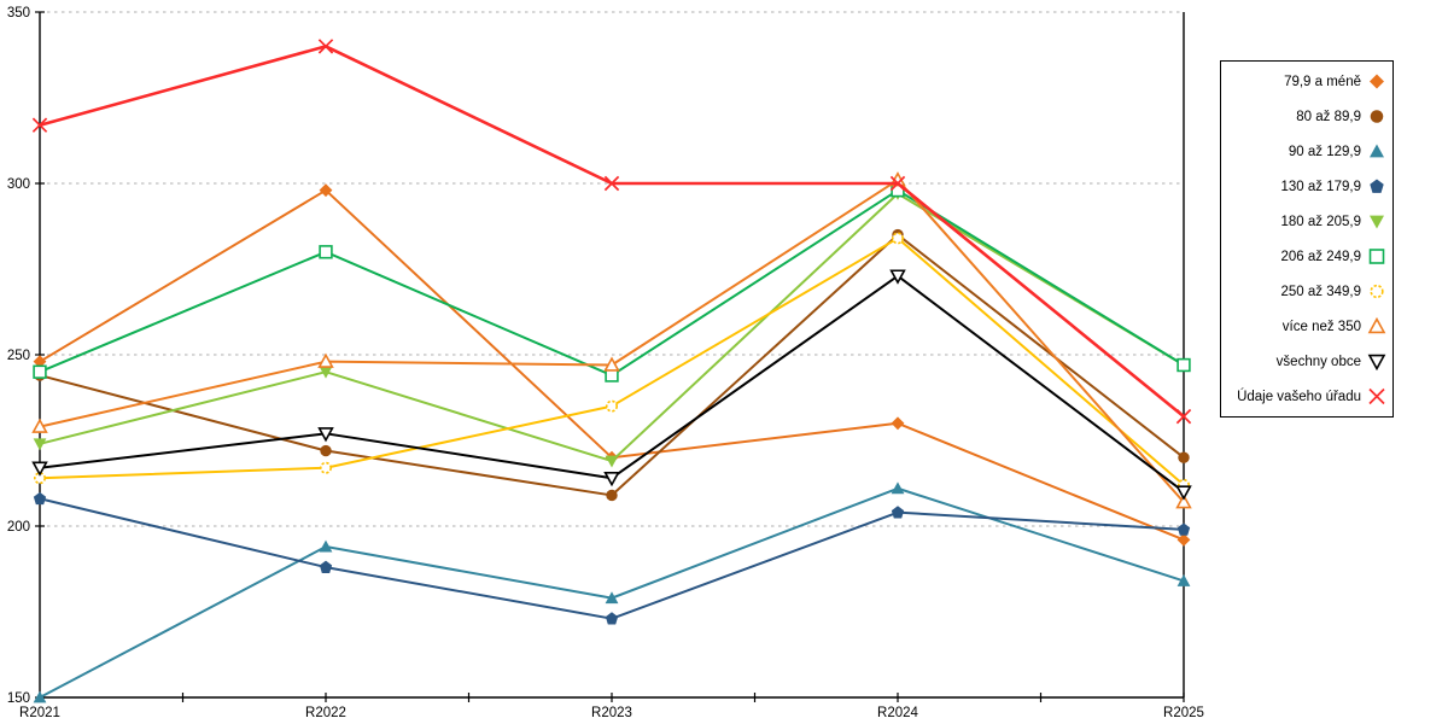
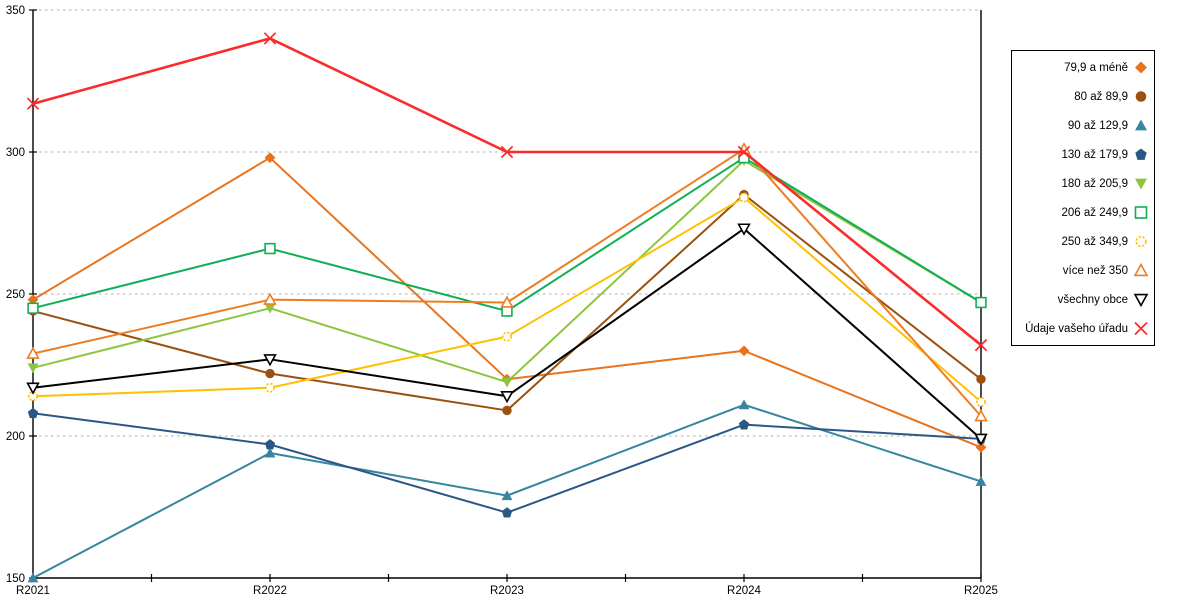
130 až 179,9/R2022: 188 -> 197
206 až 249,9/R2022: 280 -> 266
všechny obce/R2025: 210 -> 199
